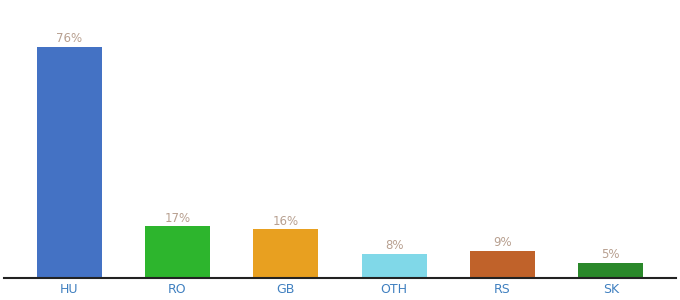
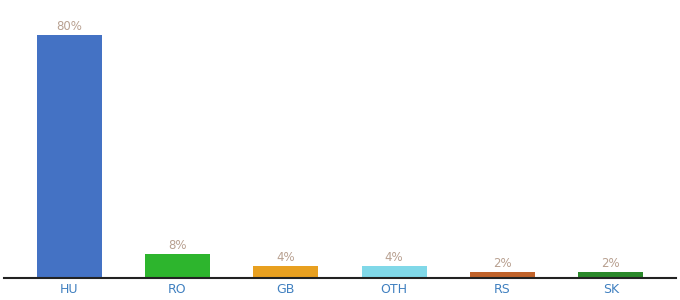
HU: 76% -> 80%
RO: 17% -> 8%
GB: 16% -> 4%
OTH: 8% -> 4%
RS: 9% -> 2%
SK: 5% -> 2%
